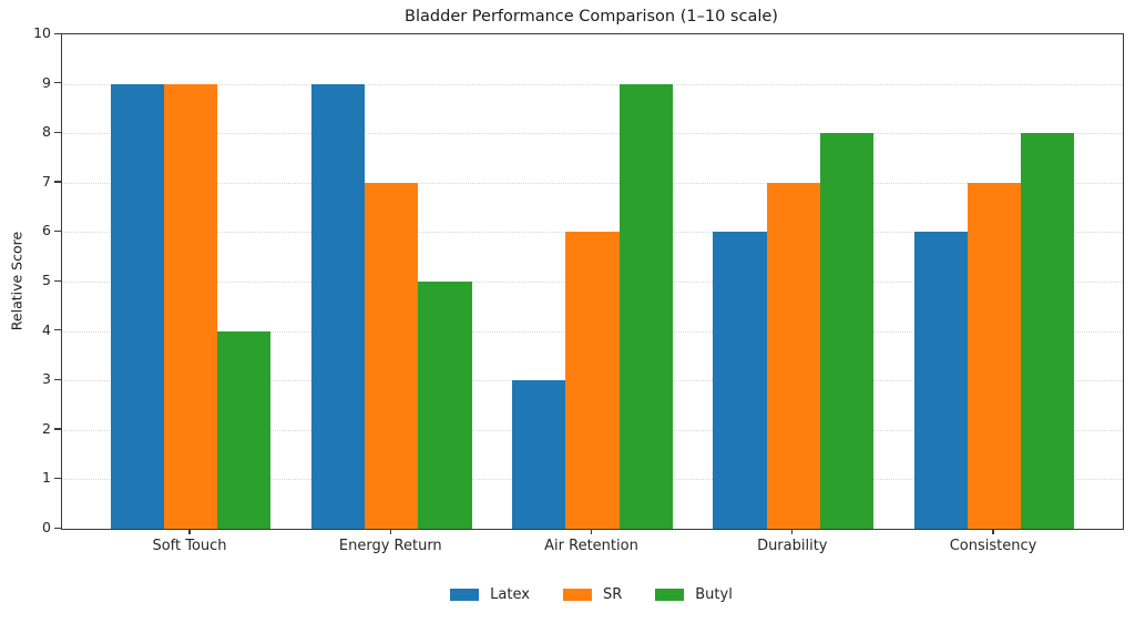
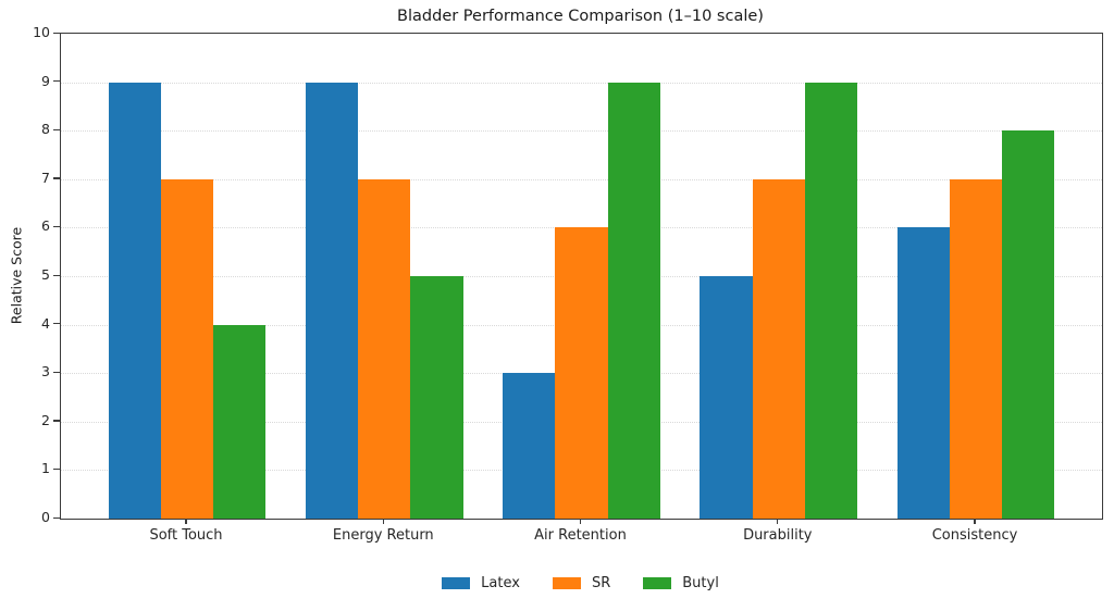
SR/Soft Touch: 9 -> 7
Latex/Durability: 6 -> 5
Butyl/Durability: 8 -> 9
